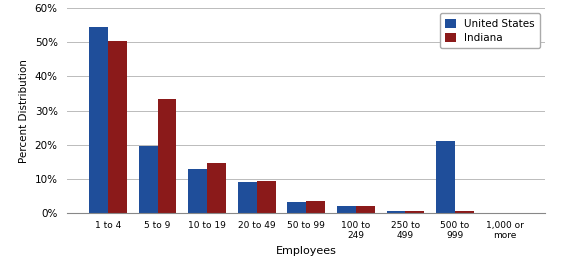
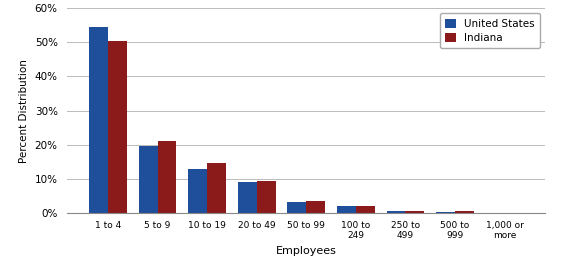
Indiana/5 to 9: 33.5% -> 21.0%
United States/500 to 999: 21.0% -> 0.2%
